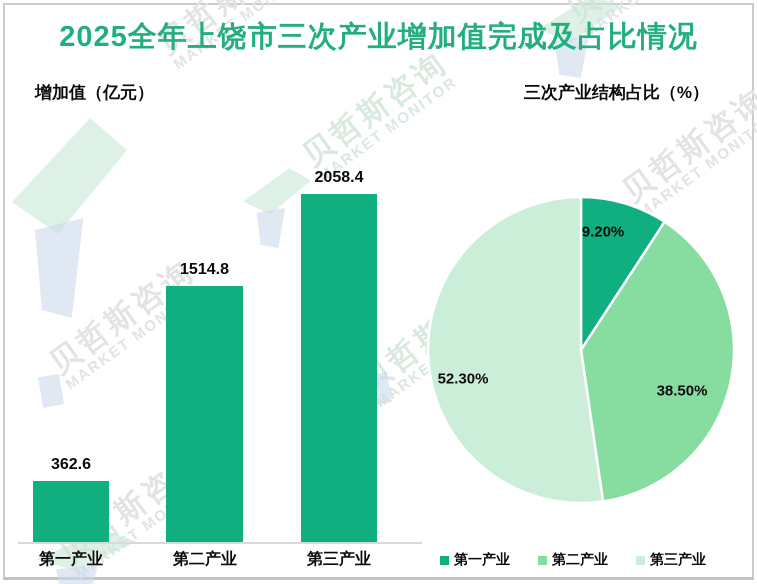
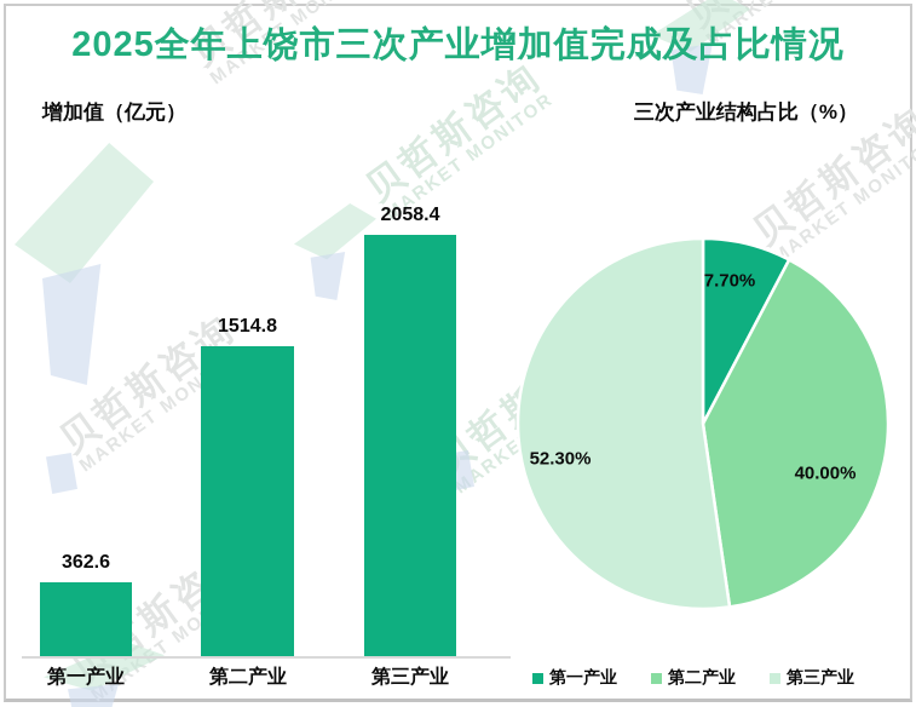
三次产业结构占比（%）/第一产业: 9.20% -> 7.70%
三次产业结构占比（%）/第二产业: 38.50% -> 40.00%
